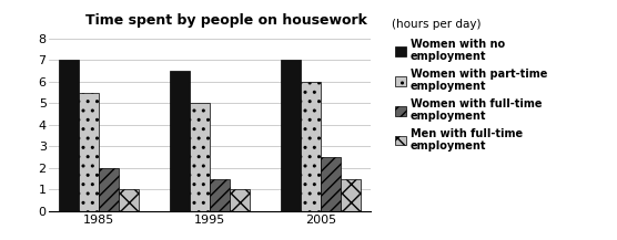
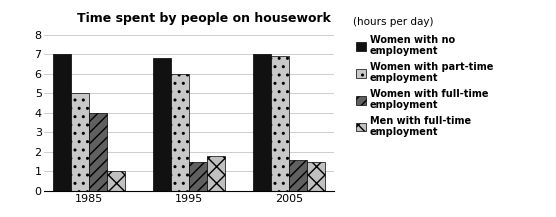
Women with part-time employment/1985: 5.5 -> 5.0
Women with full-time employment/1985: 2.0 -> 4.0
Women with no employment/1995: 6.5 -> 6.8
Women with part-time employment/1995: 5.0 -> 6.0
Men with full-time employment/1995: 1.0 -> 1.8
Women with part-time employment/2005: 6.0 -> 6.9
Women with full-time employment/2005: 2.5 -> 1.6
